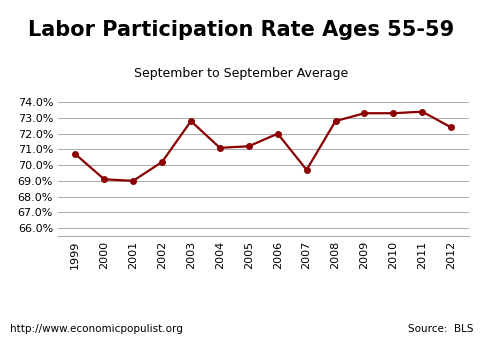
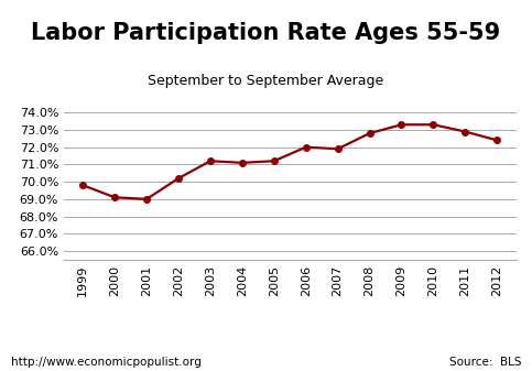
1999: 70.7% -> 69.8%
2003: 72.8% -> 71.2%
2007: 69.7% -> 71.9%
2011: 73.4% -> 72.9%
